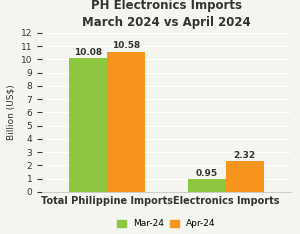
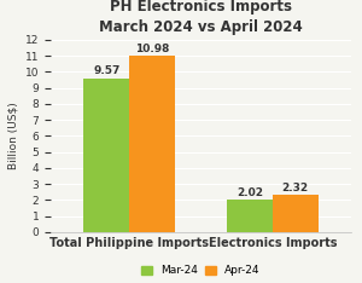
Mar-24/Total Philippine Imports: 10.08 -> 9.57
Apr-24/Total Philippine Imports: 10.58 -> 10.98
Mar-24/Electronics Imports: 0.95 -> 2.02
